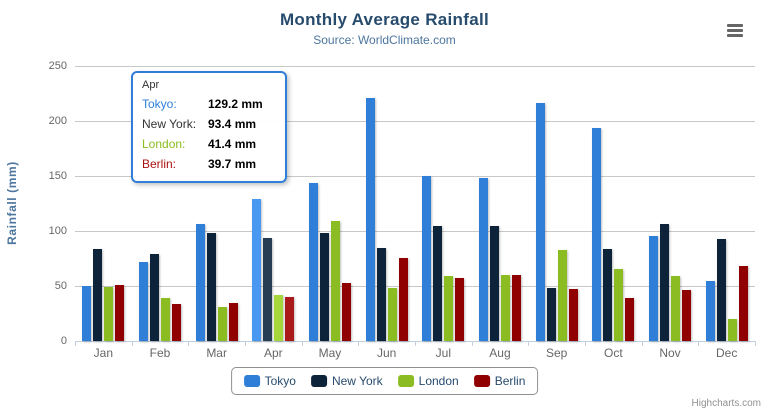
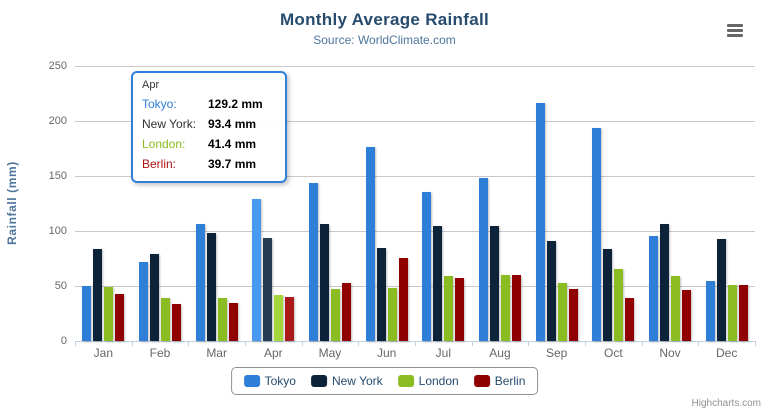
Berlin/Jan: 51 -> 42
London/Mar: 31 -> 39
New York/May: 98 -> 106
London/May: 109 -> 47
Tokyo/Jun: 221 -> 176
Tokyo/Jul: 150 -> 136
New York/Sep: 48 -> 91
London/Sep: 83 -> 52
London/Dec: 20 -> 51
Berlin/Dec: 68 -> 51
